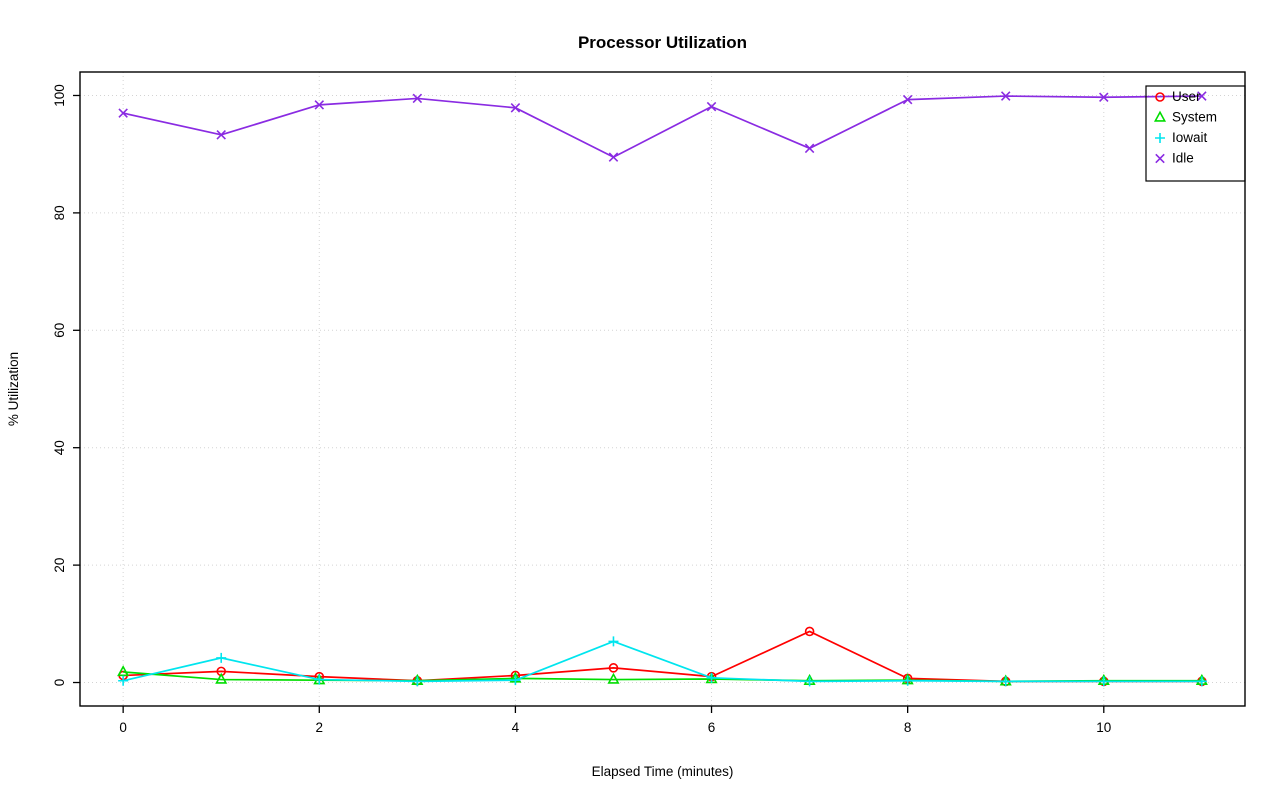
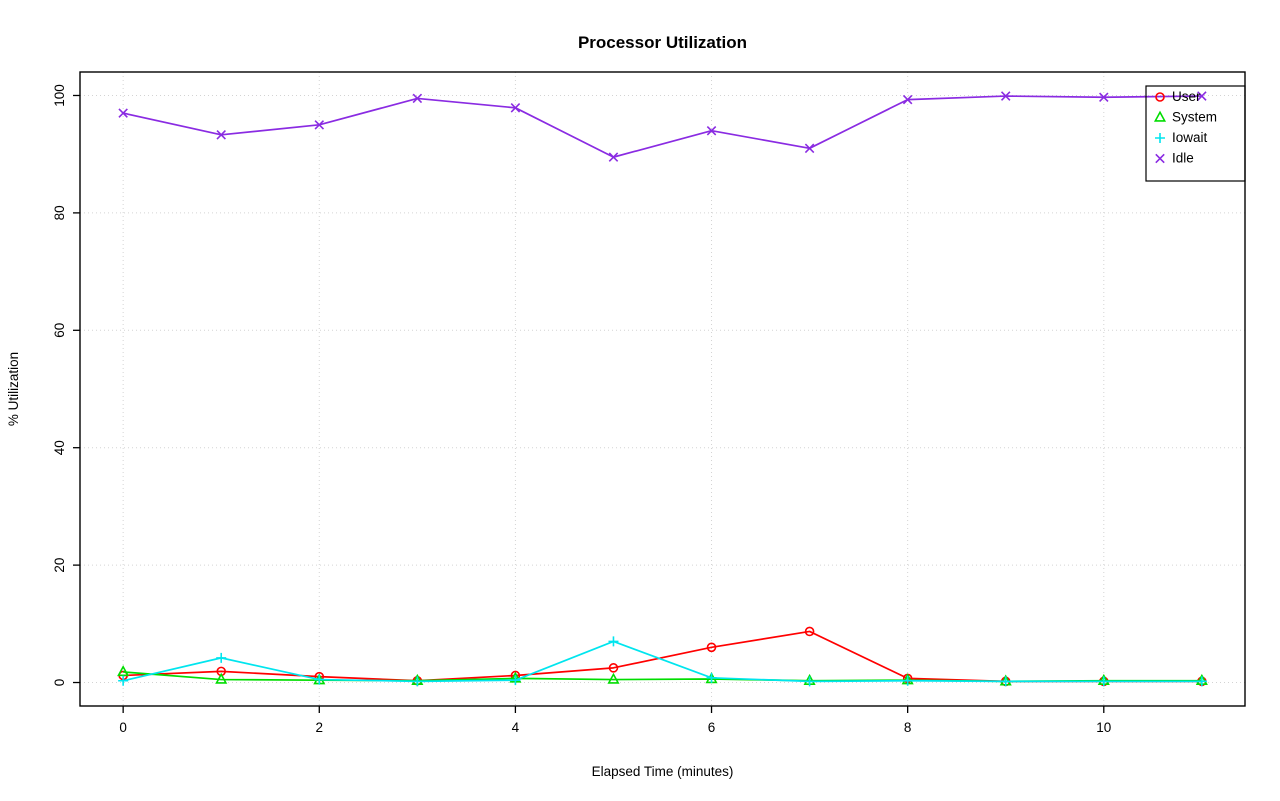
Idle/2: 98 -> 95
User/6: 1 -> 6
Idle/6: 98 -> 94
